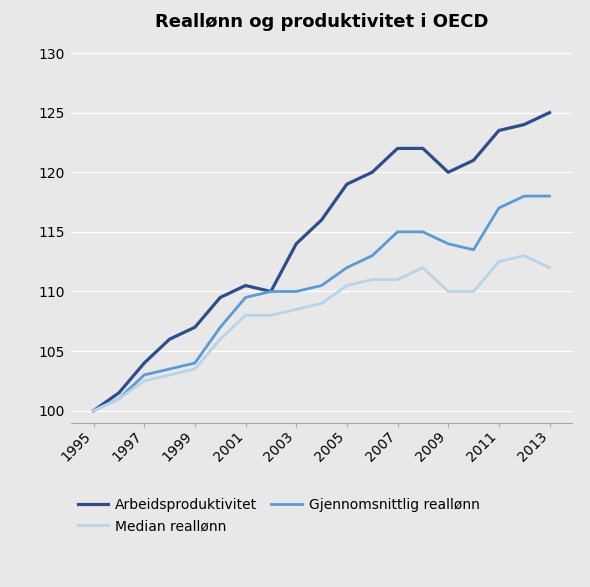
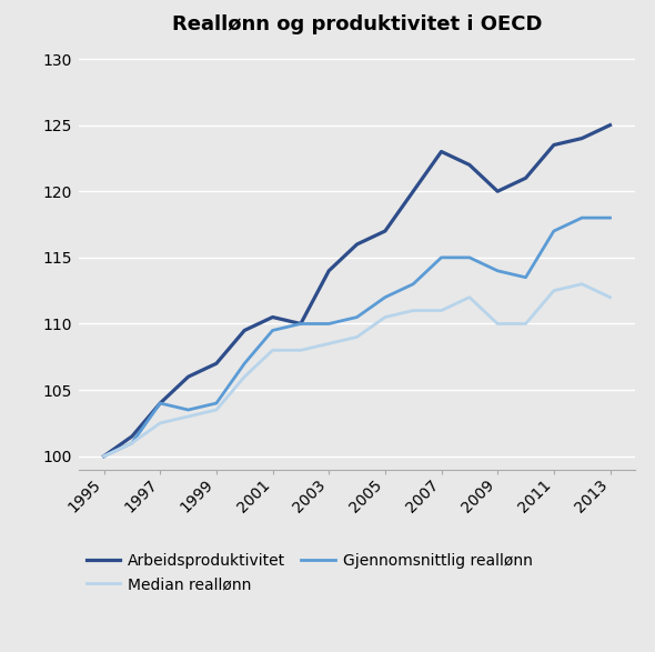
Gjennomsnittlig reallønn/1997: 103.0 -> 104.0
Arbeidsproduktivitet/2005: 119.0 -> 117.0
Arbeidsproduktivitet/2007: 122.0 -> 123.0
